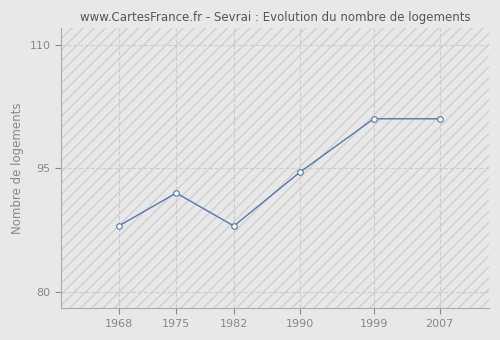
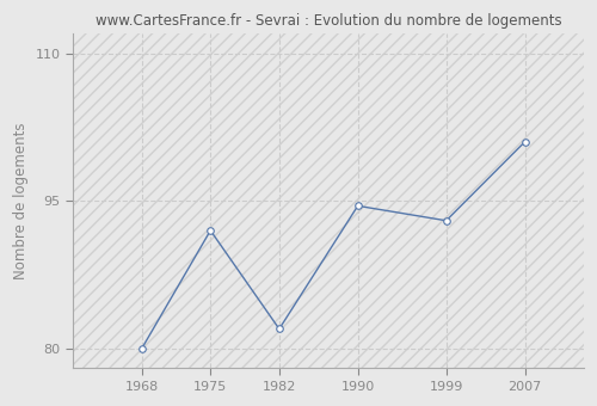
1968: 88.0 -> 80.0
1982: 88.0 -> 82.0
1999: 101.0 -> 93.0
